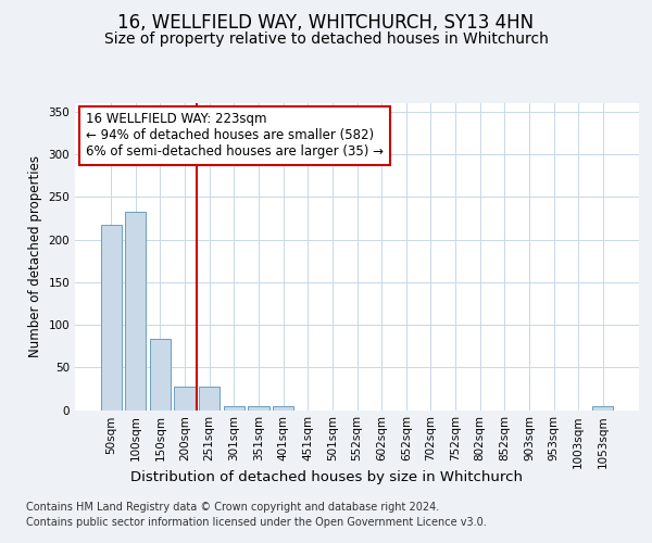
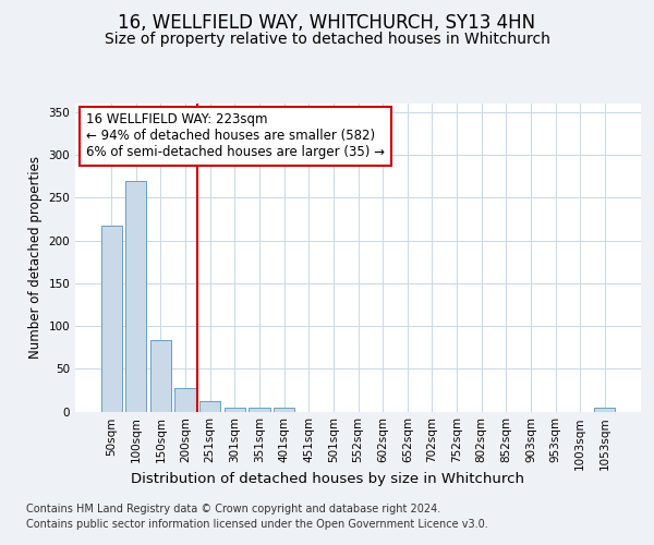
100sqm: 232 -> 270
251sqm: 28 -> 12
